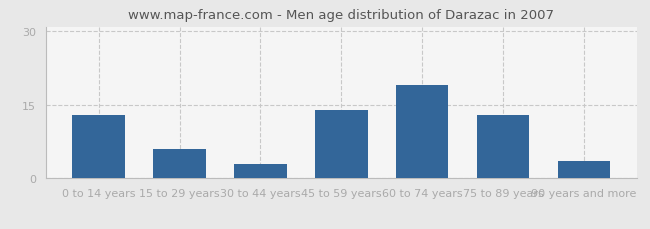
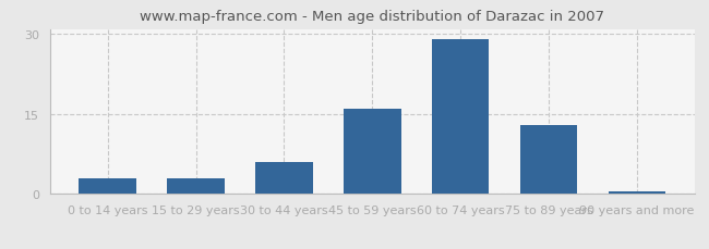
0 to 14 years: 13.0 -> 3.0
15 to 29 years: 6.0 -> 3.0
30 to 44 years: 3.0 -> 6.0
45 to 59 years: 14.0 -> 16.0
60 to 74 years: 19.0 -> 29.0
90 years and more: 3.5 -> 0.5
